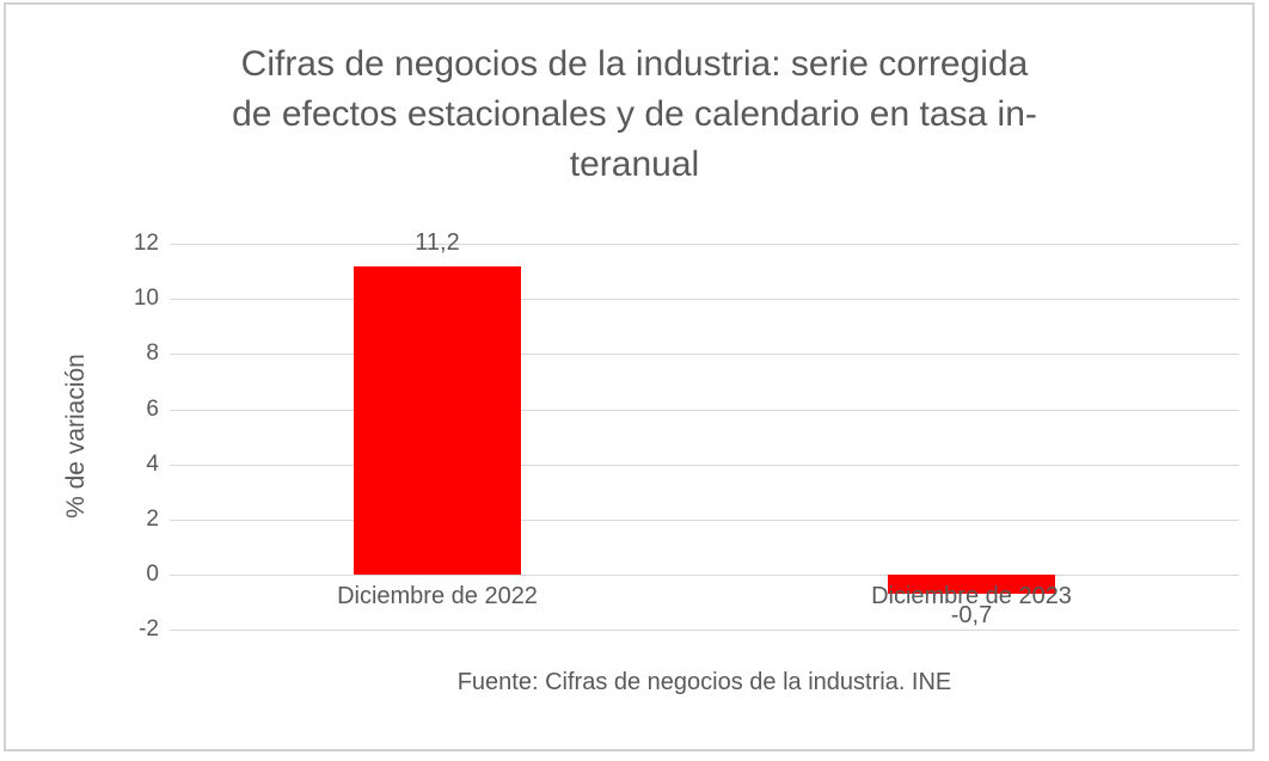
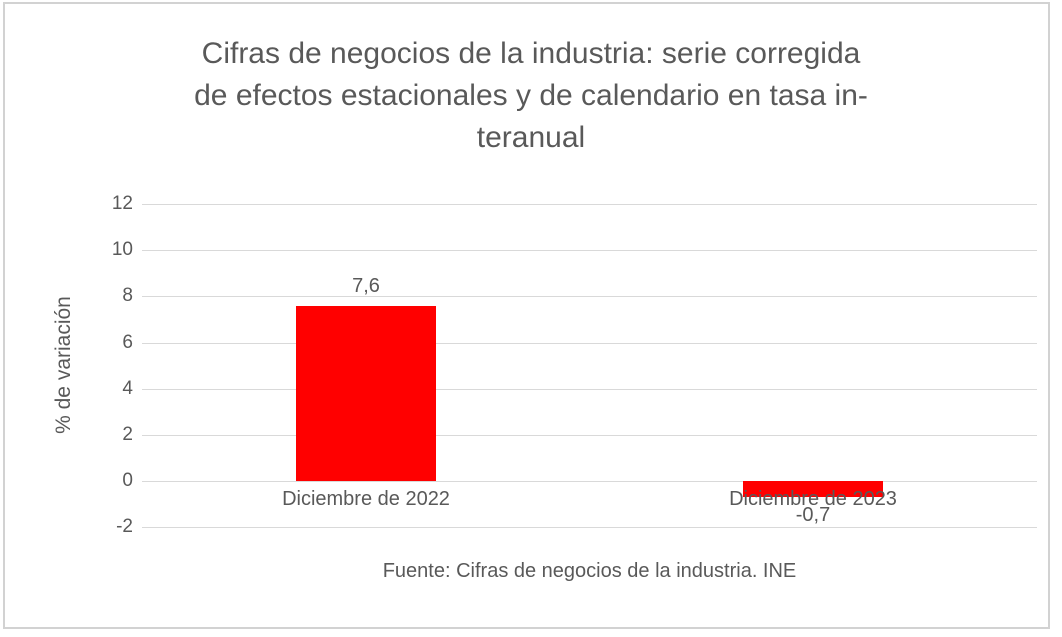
Diciembre de 2022: 11,2 -> 7,6
